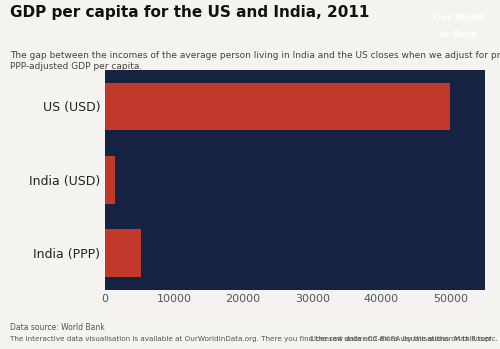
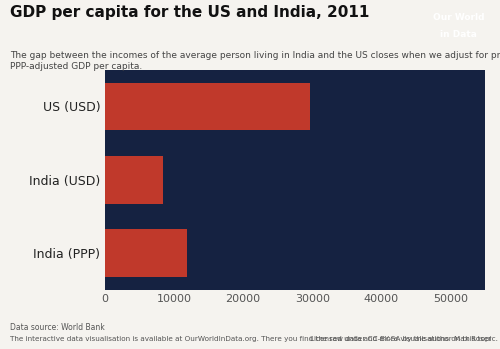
US (USD): 50000 -> 29600
India (USD): 1500 -> 8400
India (PPP): 5200 -> 11800
